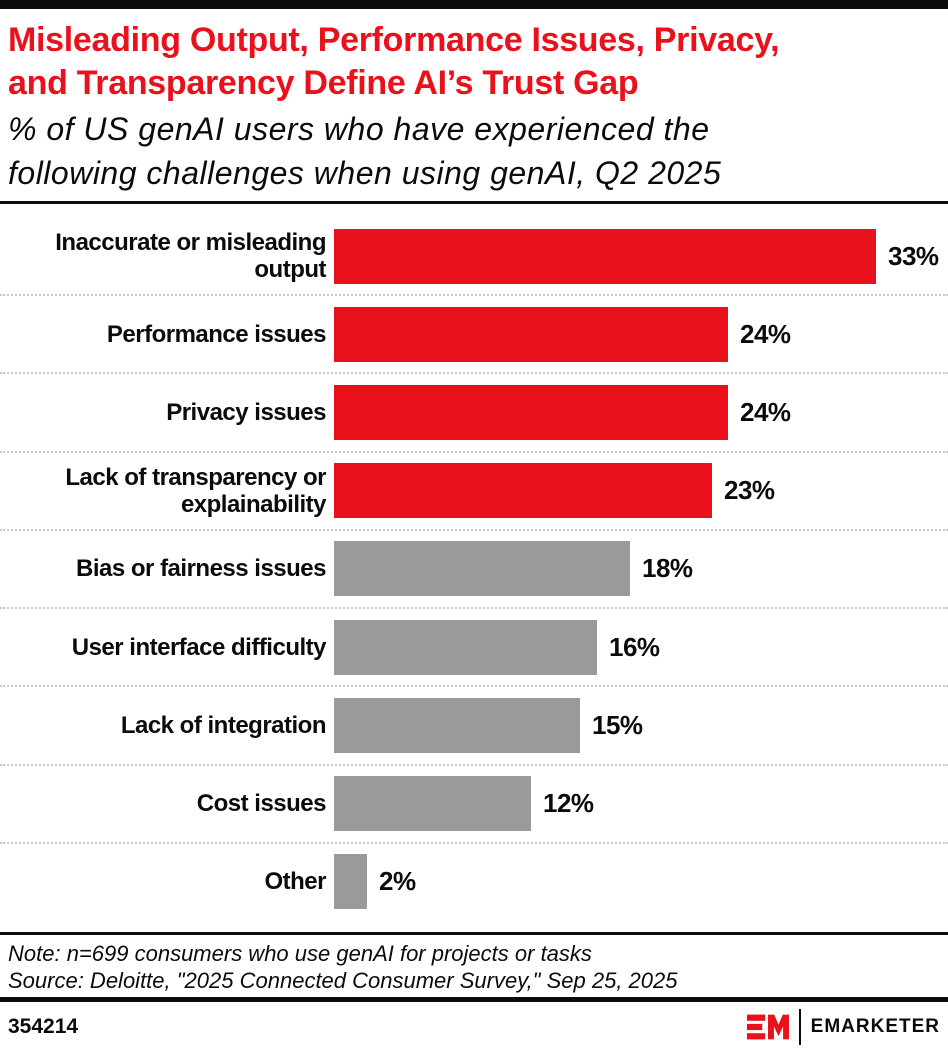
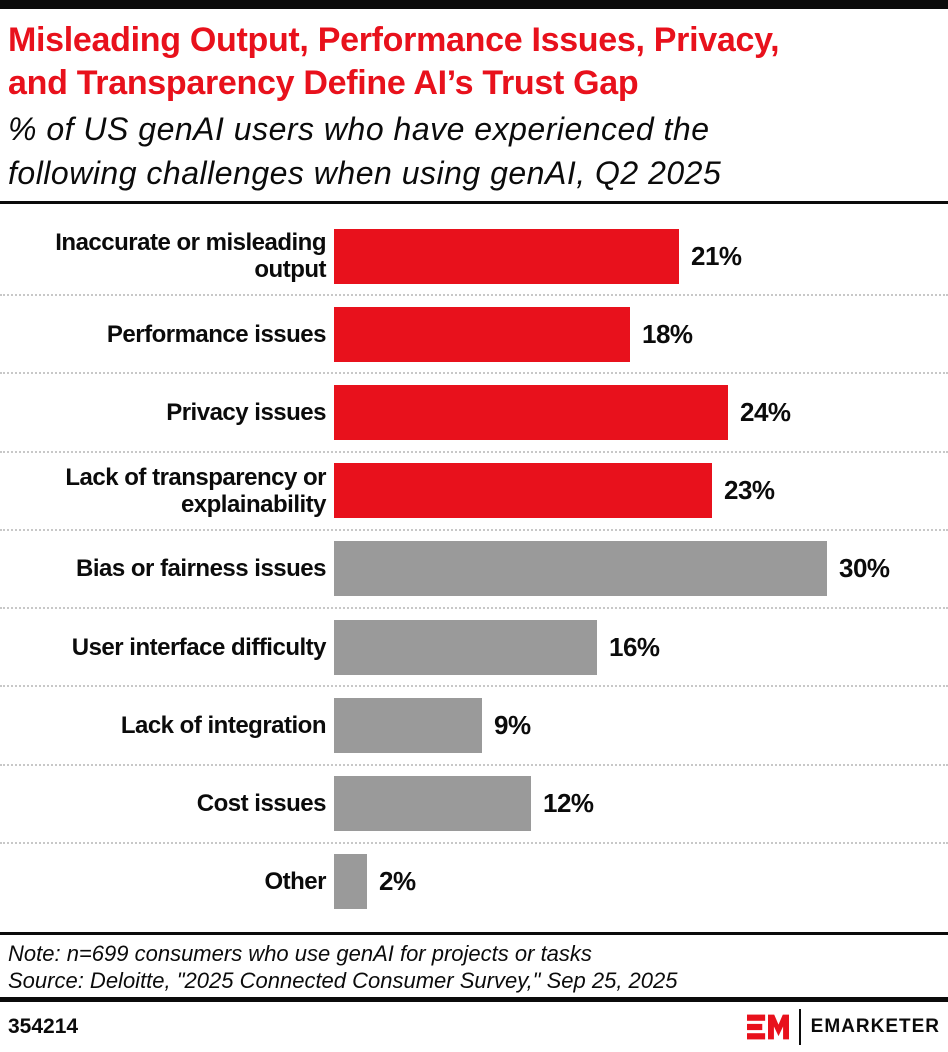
Inaccurate or misleading output: 33% -> 21%
Performance issues: 24% -> 18%
Bias or fairness issues: 18% -> 30%
Lack of integration: 15% -> 9%
